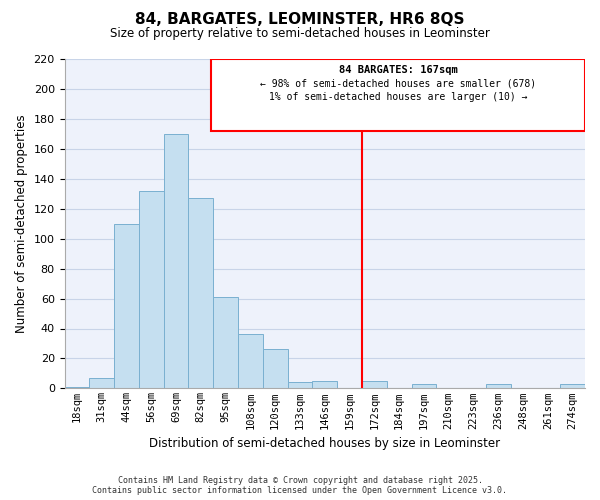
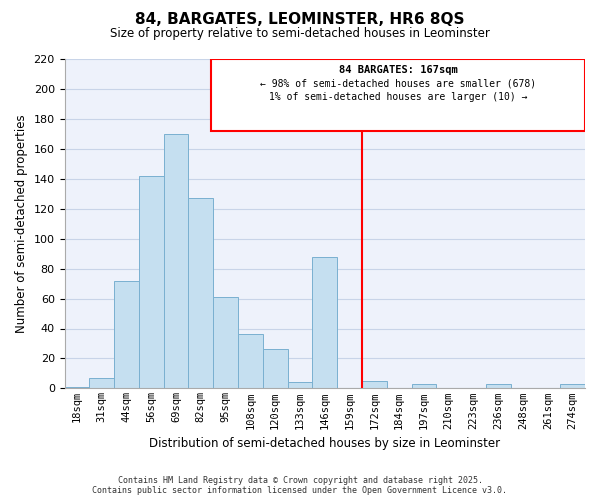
44sqm: 110 -> 72
56sqm: 132 -> 142
146sqm: 5 -> 88
